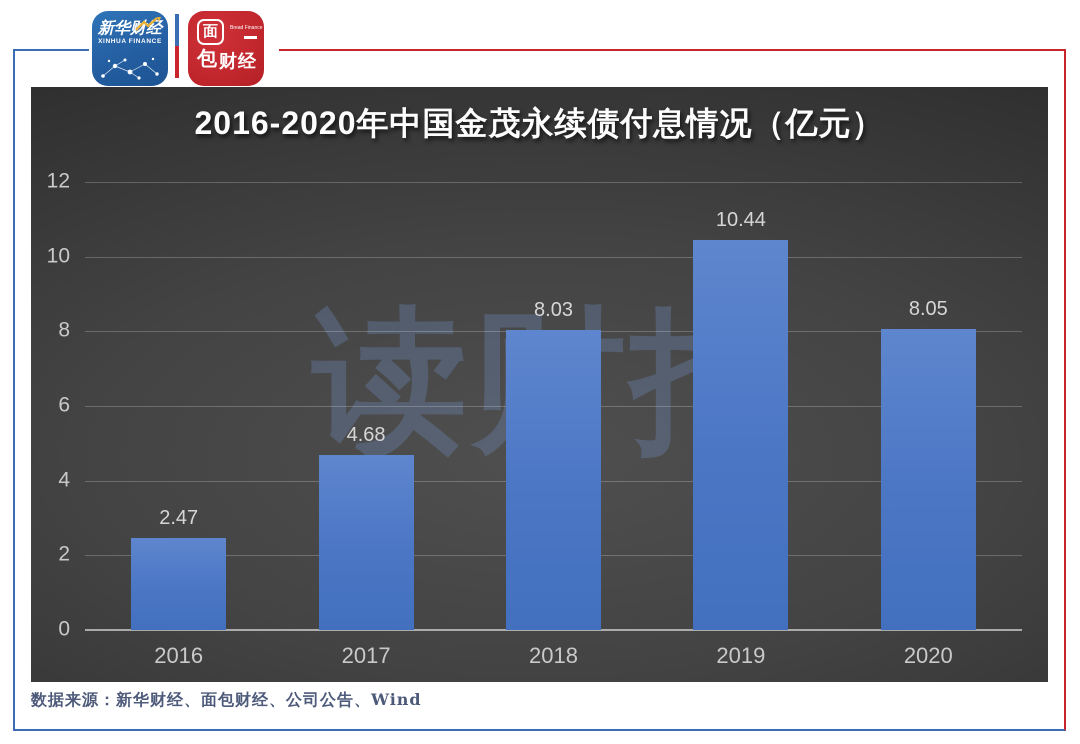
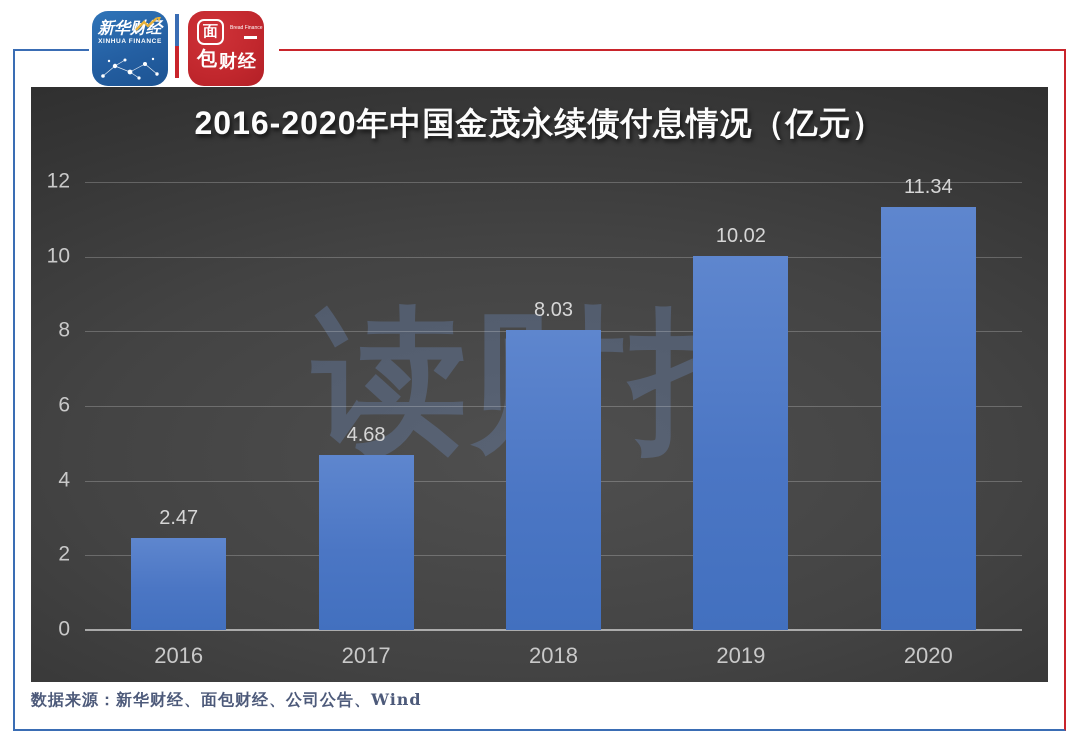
2019: 10.44 -> 10.02
2020: 8.05 -> 11.34
